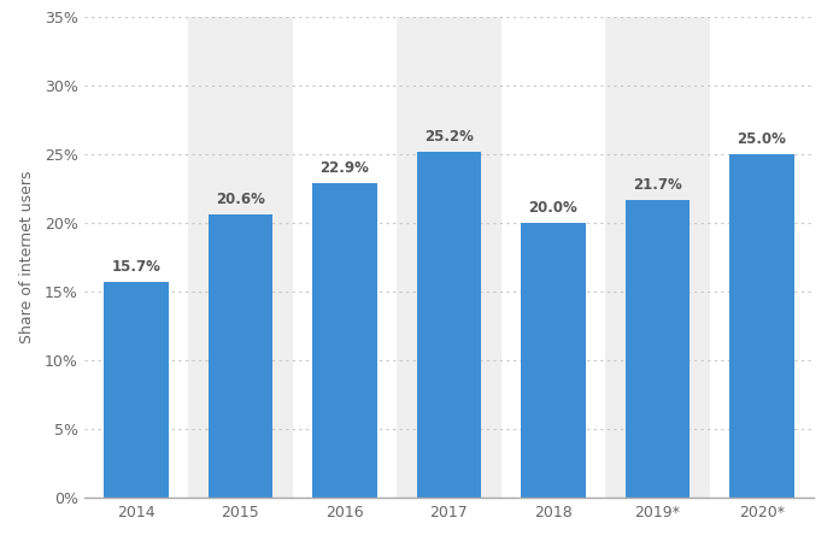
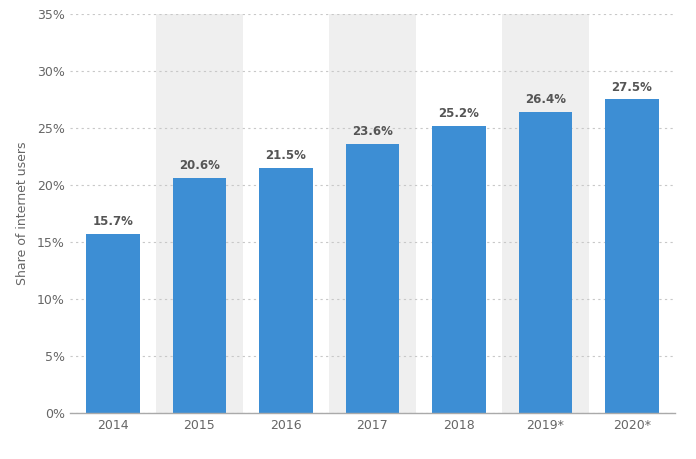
2016: 22.9% -> 21.5%
2017: 25.2% -> 23.6%
2018: 20.0% -> 25.2%
2019*: 21.7% -> 26.4%
2020*: 25.0% -> 27.5%
